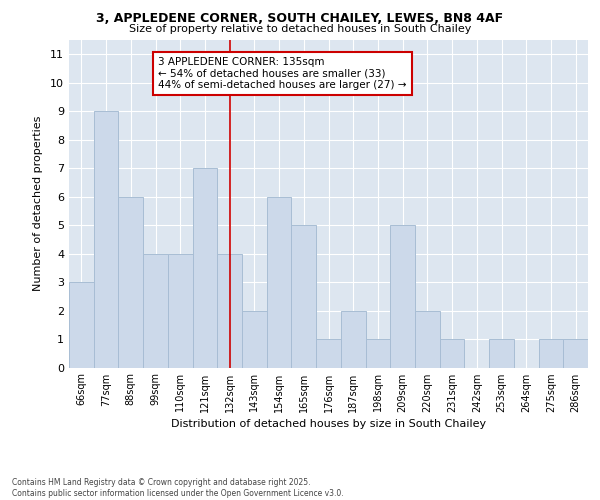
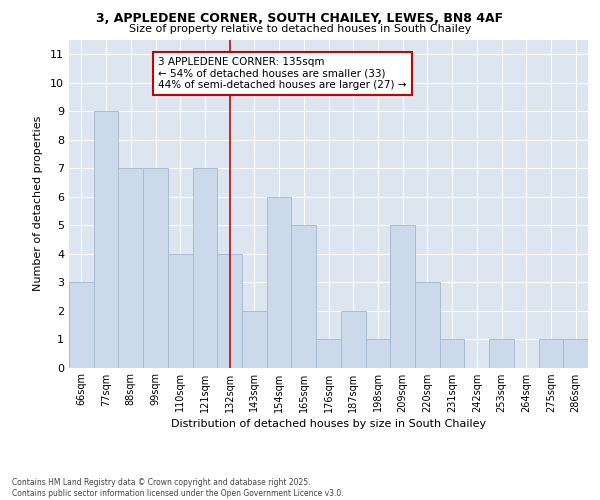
88sqm: 6 -> 7
99sqm: 4 -> 7
220sqm: 2 -> 3
